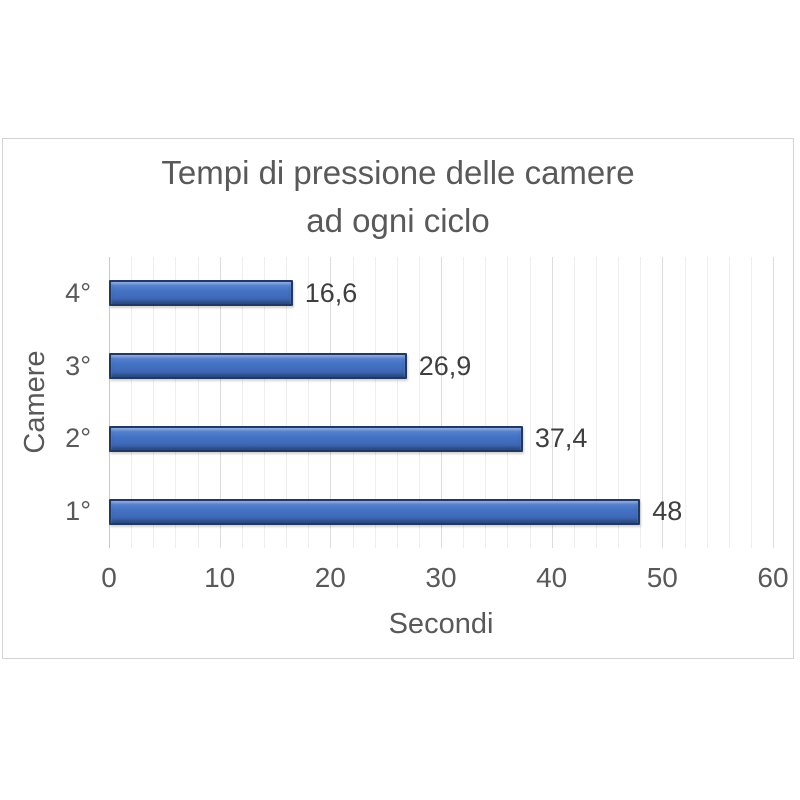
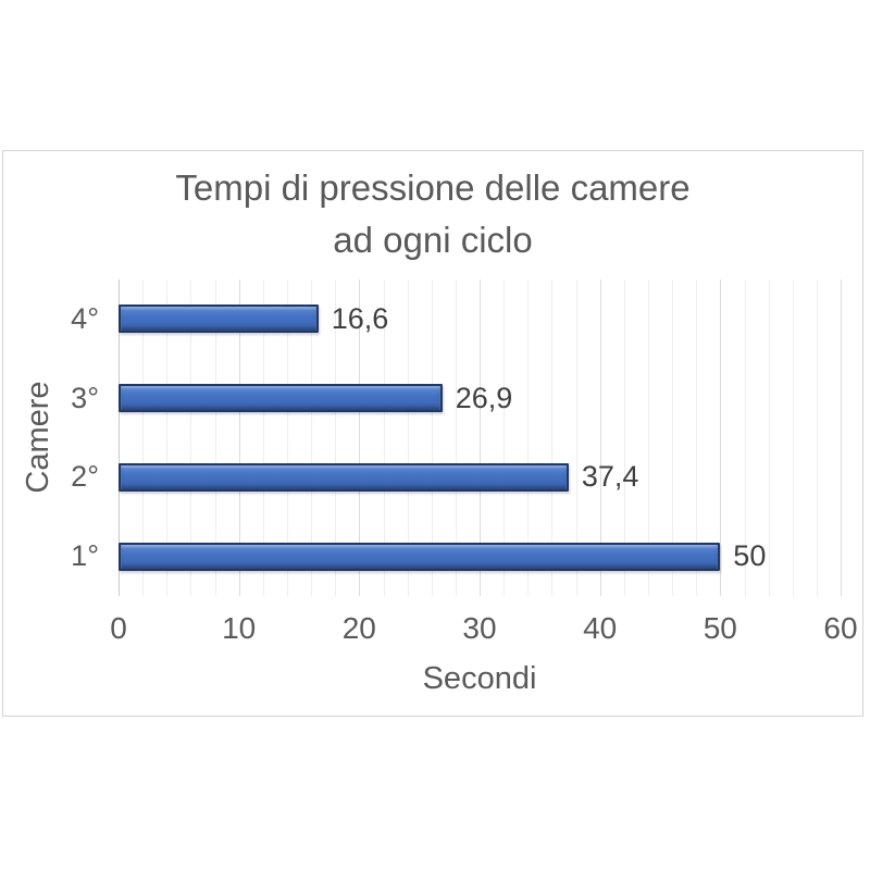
1°: 48 -> 50
